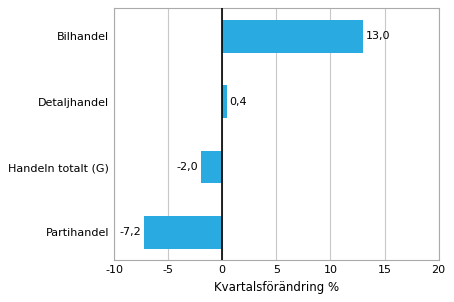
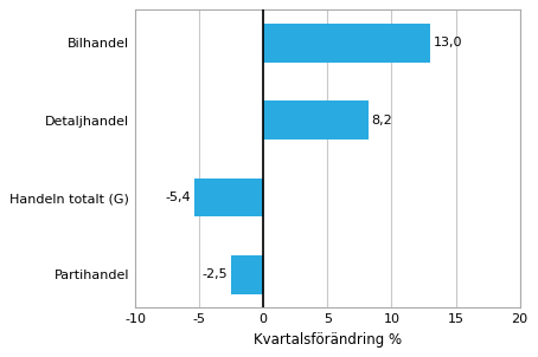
Detaljhandel: 0,4 -> 8,2
Handeln totalt (G): -2,0 -> -5,4
Partihandel: -7,2 -> -2,5
